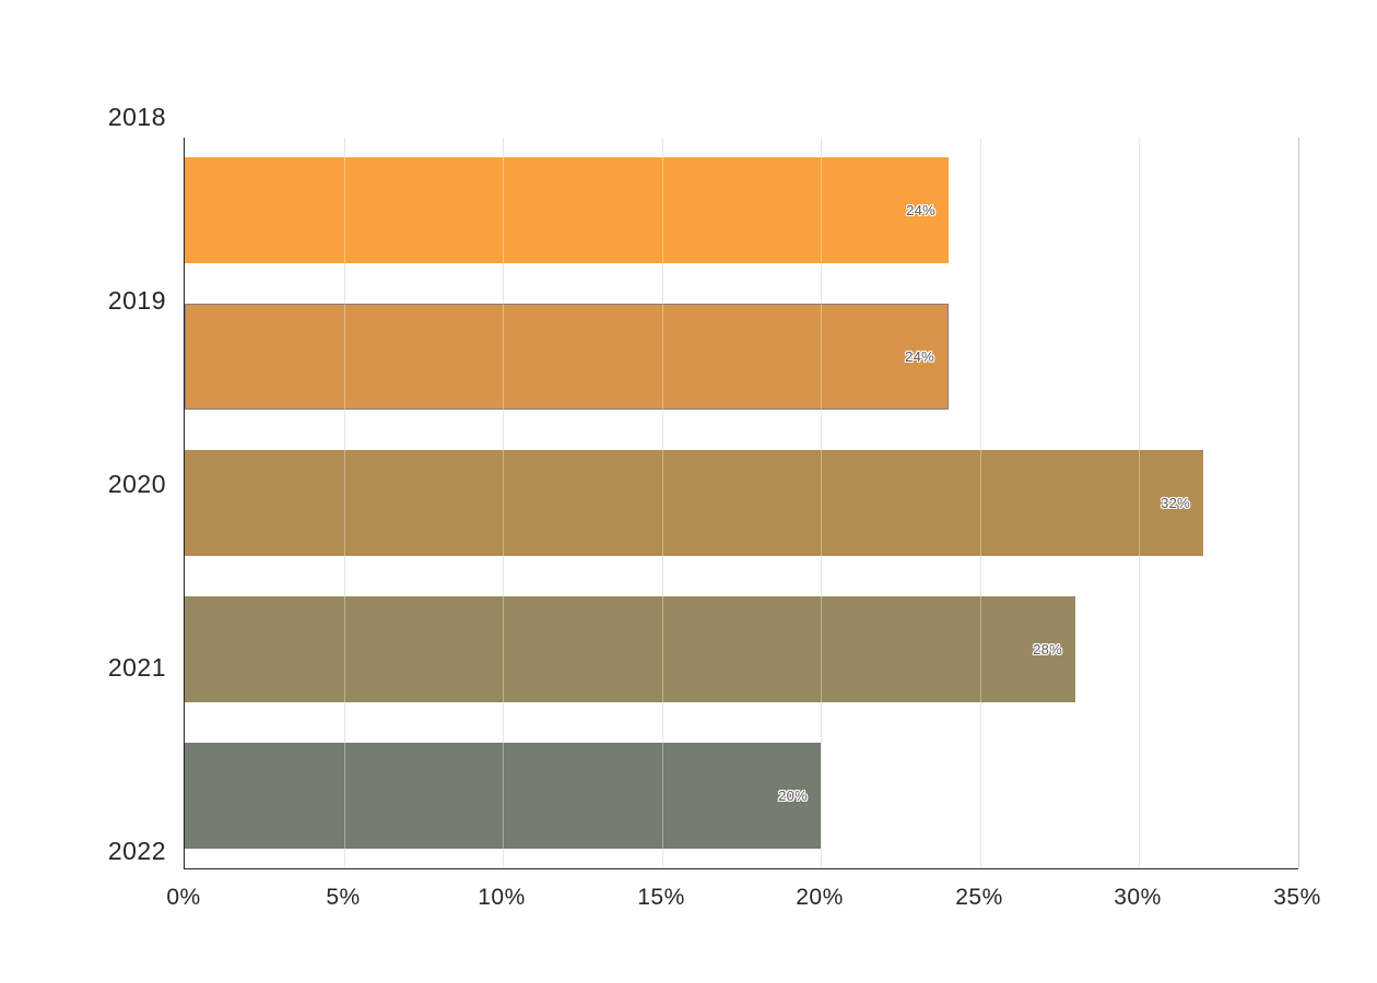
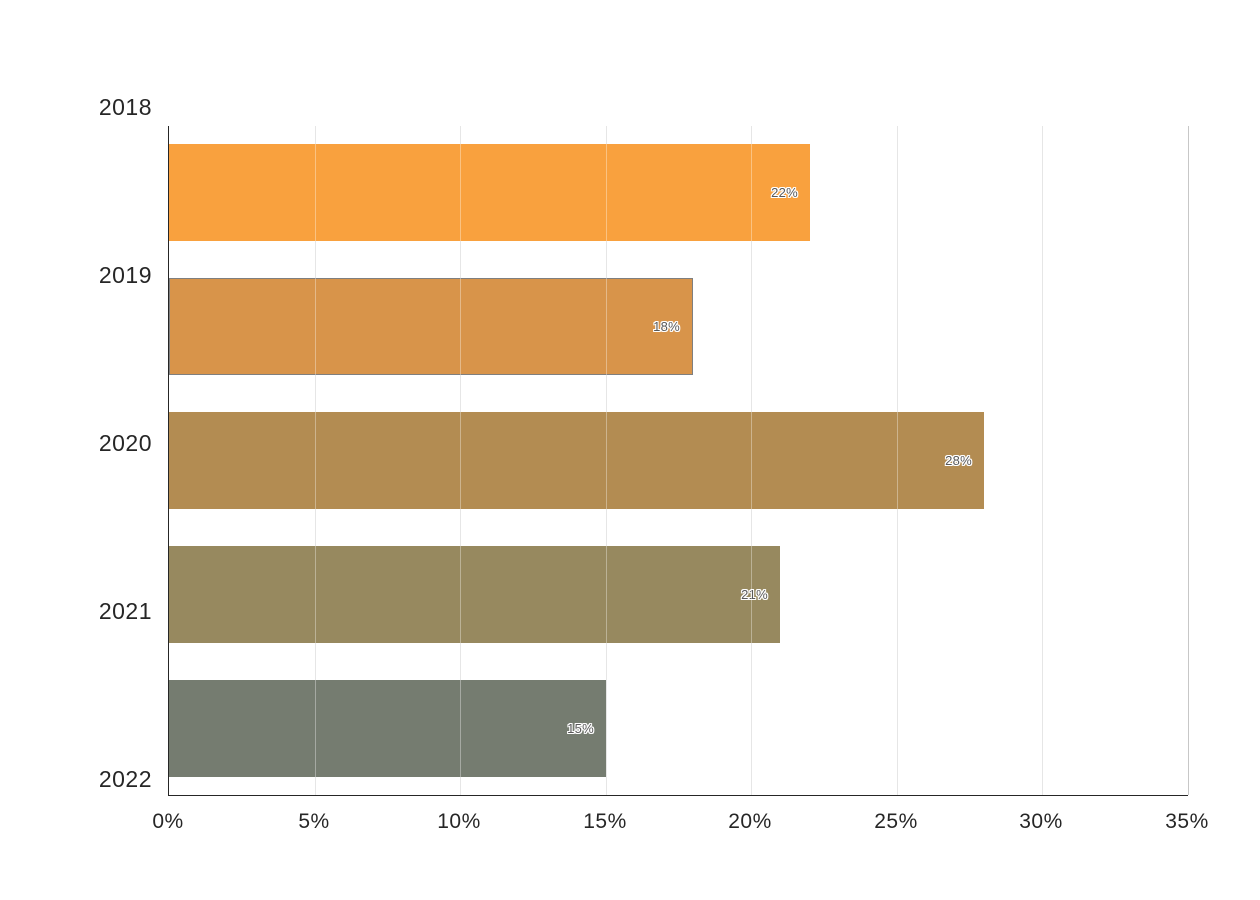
2018: 24% -> 22%
2019: 24% -> 18%
2020: 32% -> 28%
2021: 28% -> 21%
2022: 20% -> 15%
